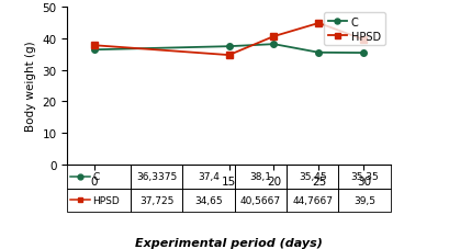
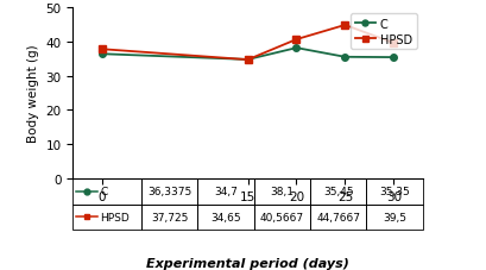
C/15: 37,4 -> 34,7
